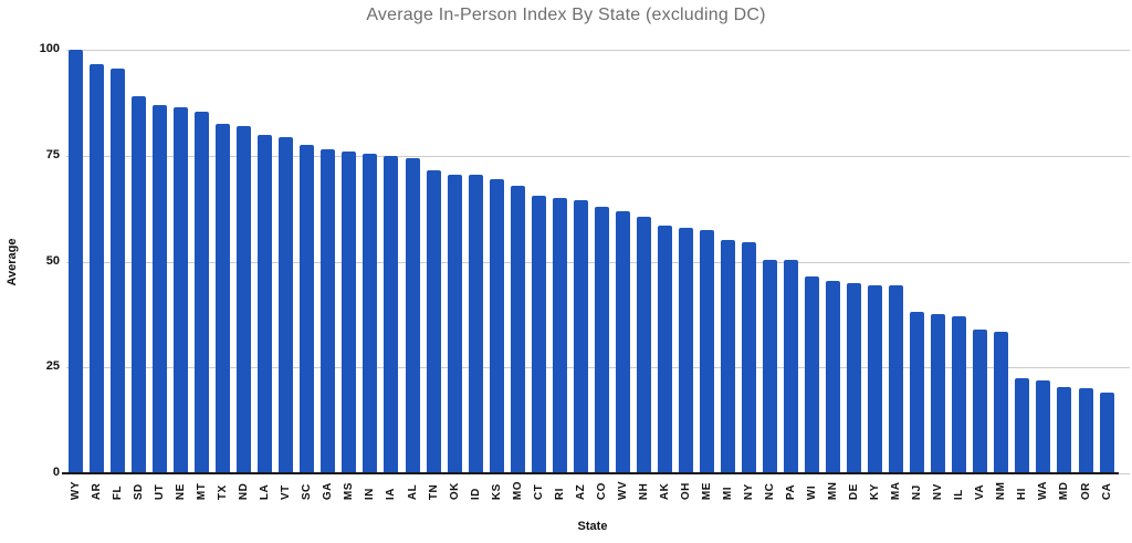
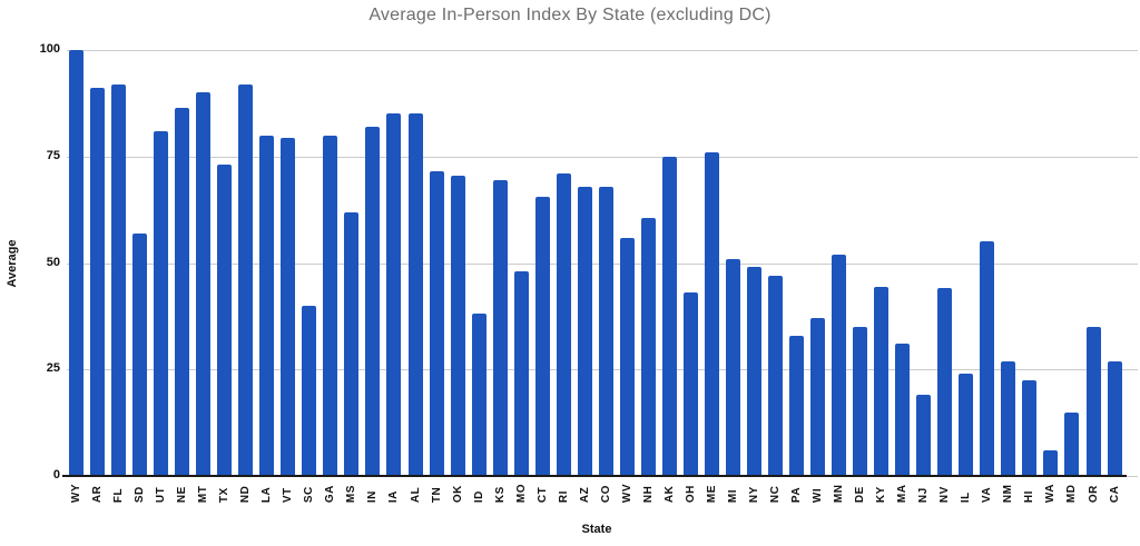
AR: 96 -> 91
FL: 96 -> 92
SD: 89 -> 57
UT: 87 -> 81
MT: 86 -> 90
TX: 82 -> 73
ND: 82 -> 92
SC: 78 -> 40
GA: 76 -> 80
MS: 76 -> 62
IN: 76 -> 82
IA: 75 -> 85
AL: 74 -> 85
ID: 70 -> 38
MO: 68 -> 48
RI: 65 -> 71
AZ: 64 -> 68
CO: 63 -> 68
WV: 62 -> 56
AK: 58 -> 75
OH: 58 -> 43
ME: 58 -> 76
MI: 55 -> 51
NY: 54 -> 49
NC: 50 -> 47
PA: 50 -> 33
WI: 46 -> 37
MN: 46 -> 52
DE: 45 -> 35
MA: 44 -> 31
NJ: 38 -> 19
NV: 38 -> 44
IL: 37 -> 24
VA: 34 -> 55
NM: 34 -> 27
WA: 22 -> 6
MD: 20 -> 15
OR: 20 -> 35
CA: 19 -> 27
